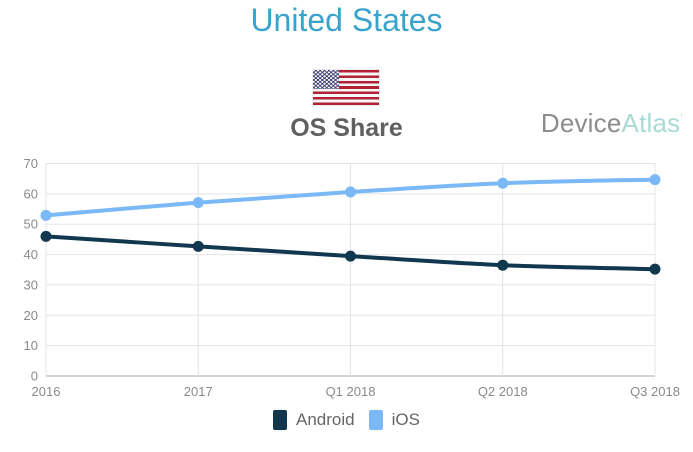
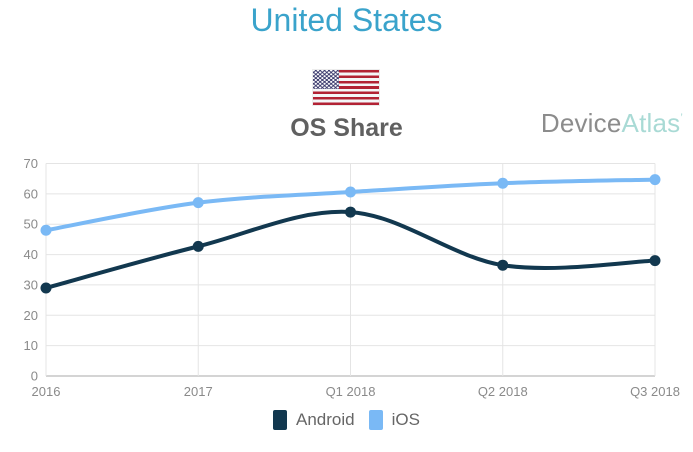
Android/2016: 46 -> 29
iOS/2016: 53 -> 48
Android/Q1 2018: 40 -> 54
Android/Q3 2018: 35 -> 38
